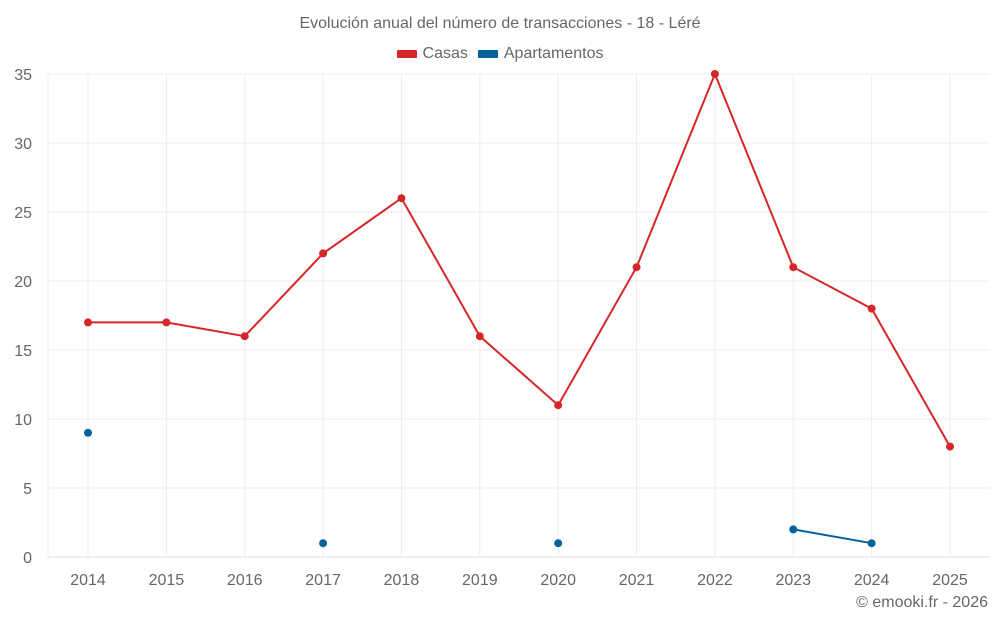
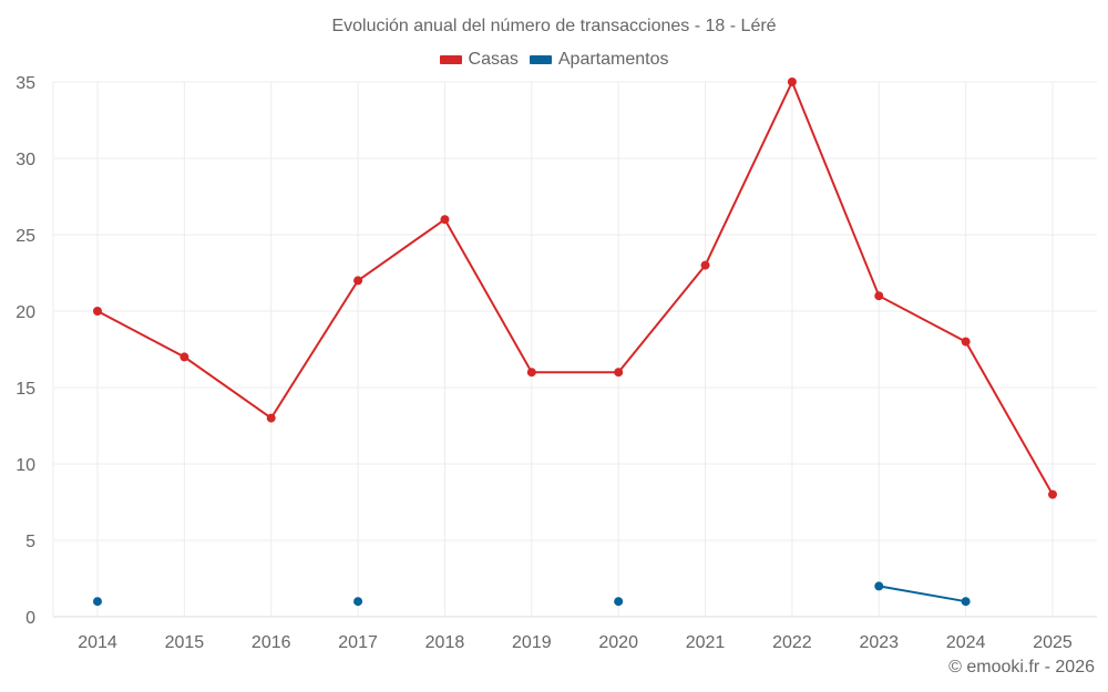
Casas/2014: 17 -> 20
Apartamentos/2014: 9 -> 1
Casas/2016: 16 -> 13
Casas/2020: 11 -> 16
Casas/2021: 21 -> 23
